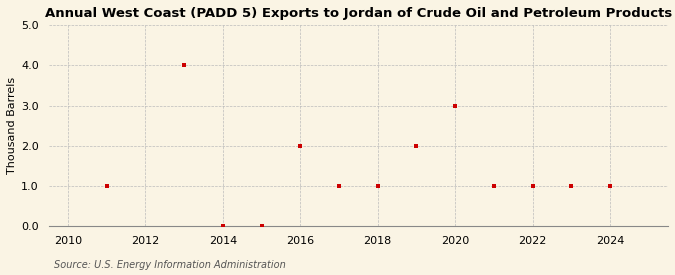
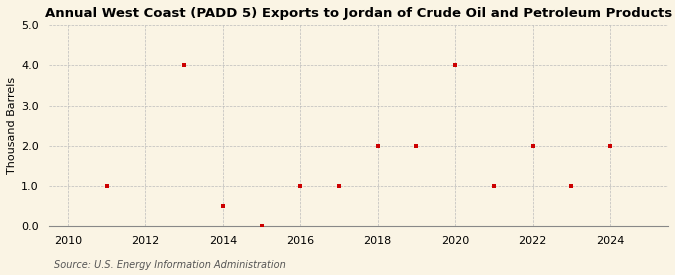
2014: 0.02 -> 0.50
2016: 2.00 -> 1.00
2018: 1.00 -> 2.00
2020: 3.00 -> 4.00
2022: 1.00 -> 2.00
2024: 1.00 -> 2.00
